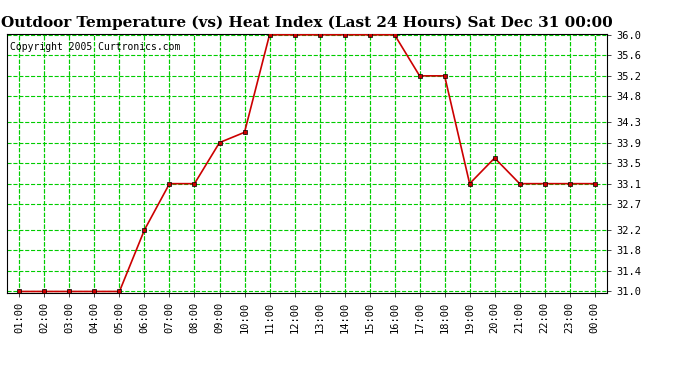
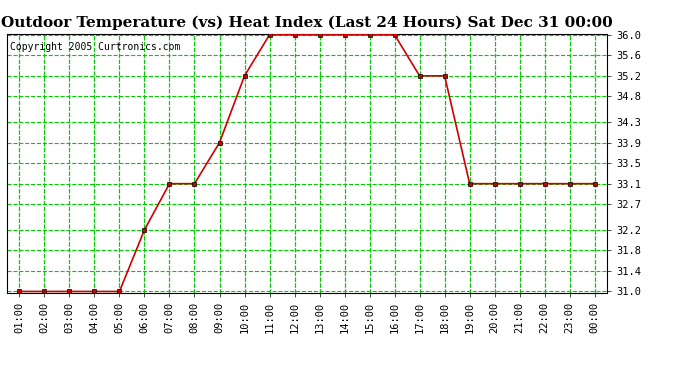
10:00: 34.1 -> 35.2
20:00: 33.6 -> 33.1
